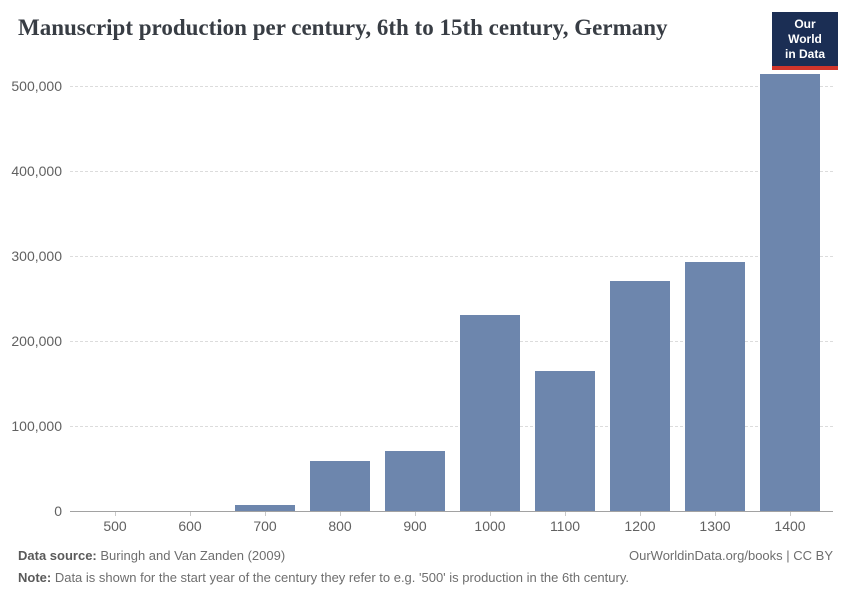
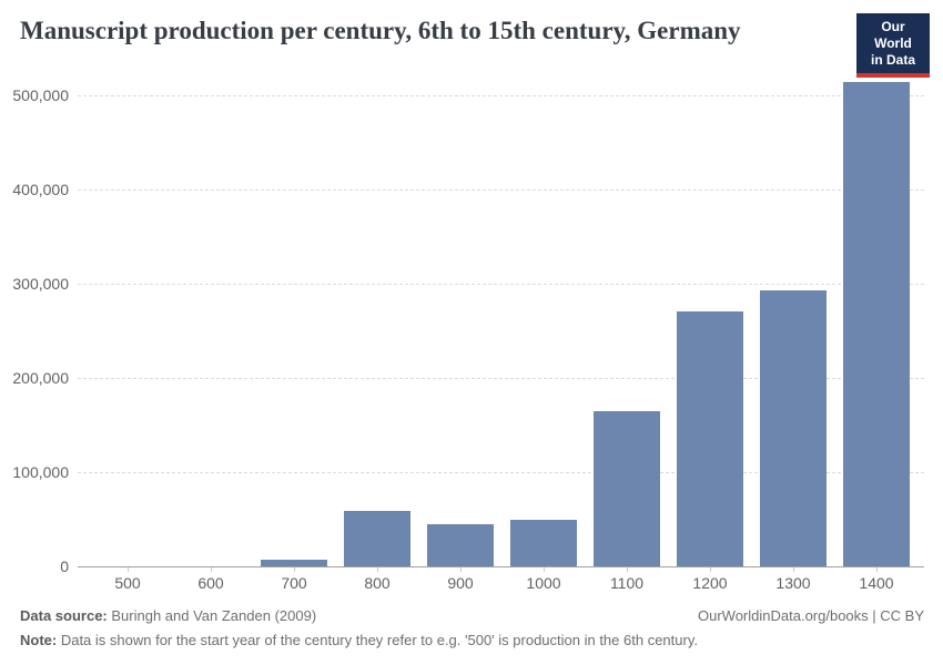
900: 70000 -> 40000
1000: 230000 -> 50000
